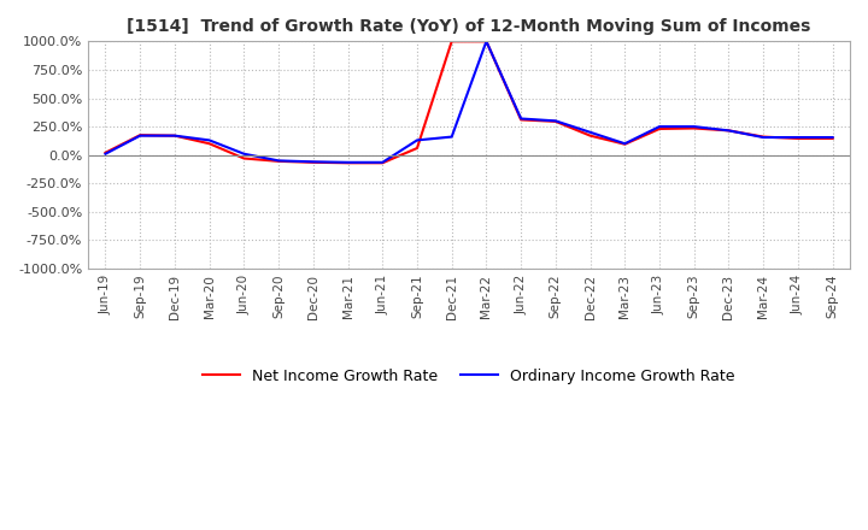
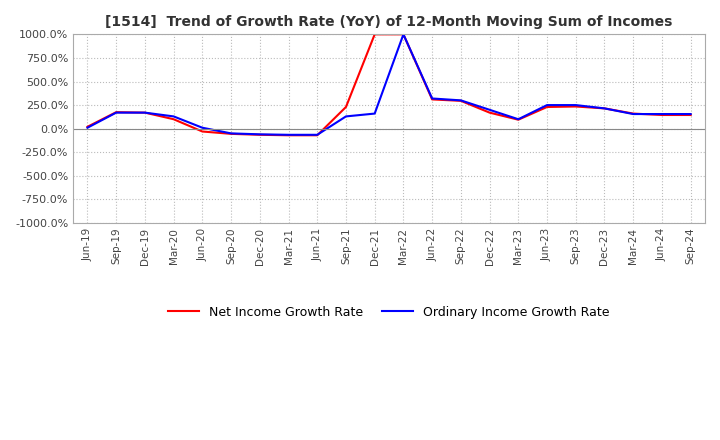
Net Income Growth Rate/Sep-21: 60% -> 230%
